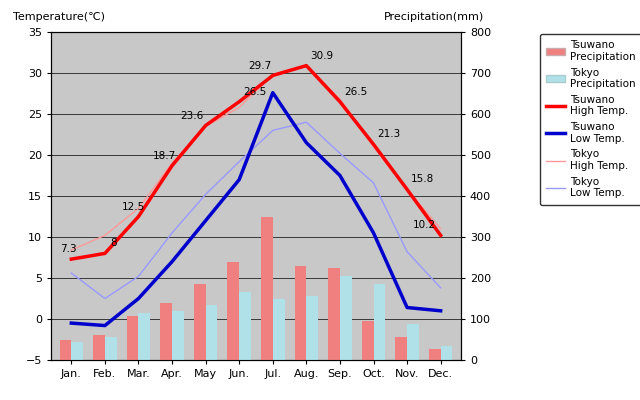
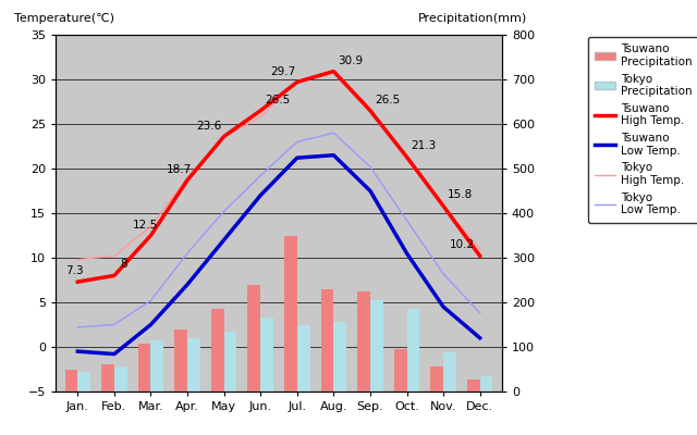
Tokyo High Temp./Jan.: 8.4 -> 9.8
Tokyo Low Temp./Jan.: 5.6 -> 2.2
Tsuwano Low Temp./Jul.: 27.6 -> 21.2
Tokyo Low Temp./Oct.: 16.6 -> 14.2
Tsuwano Low Temp./Nov.: 1.4 -> 4.5
